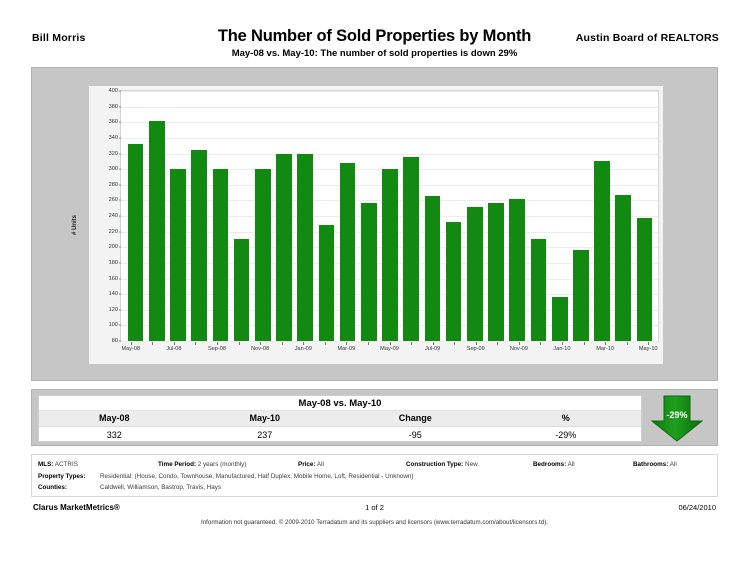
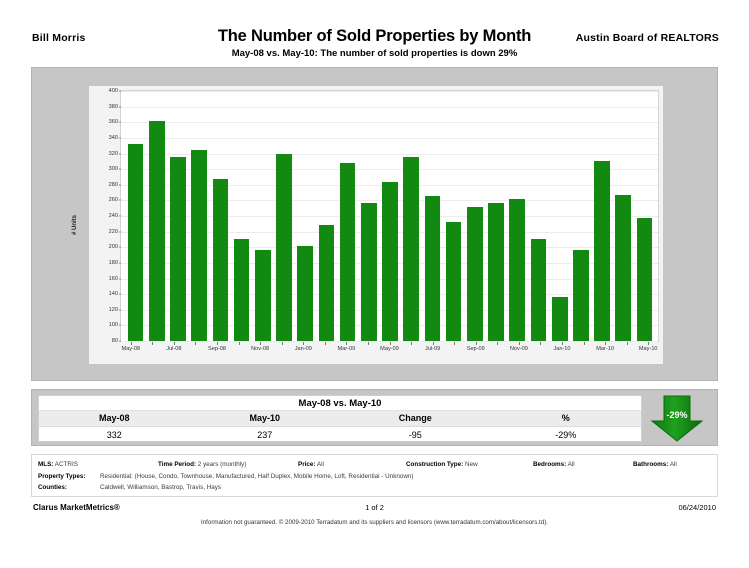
Jul-08: 300 -> 320
Sep-08: 300 -> 290
Nov-08: 300 -> 200
Jan-09: 320 -> 200
May-09: 300 -> 280
